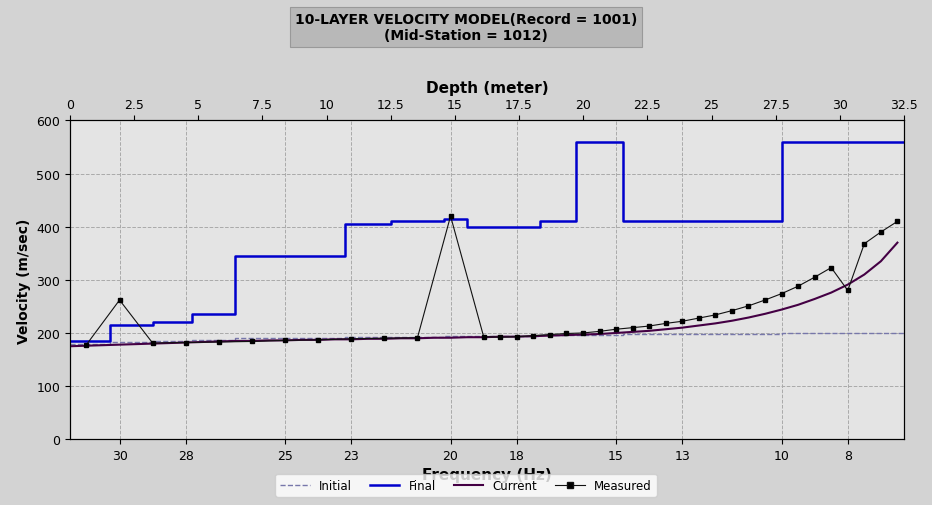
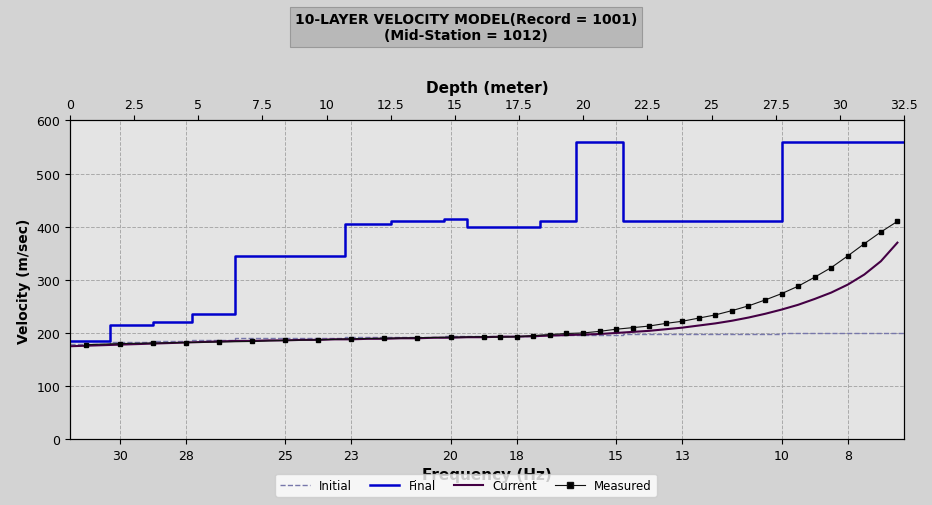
Measured/30: 262 -> 180
Measured/20: 420 -> 192
Measured/8: 280 -> 345
